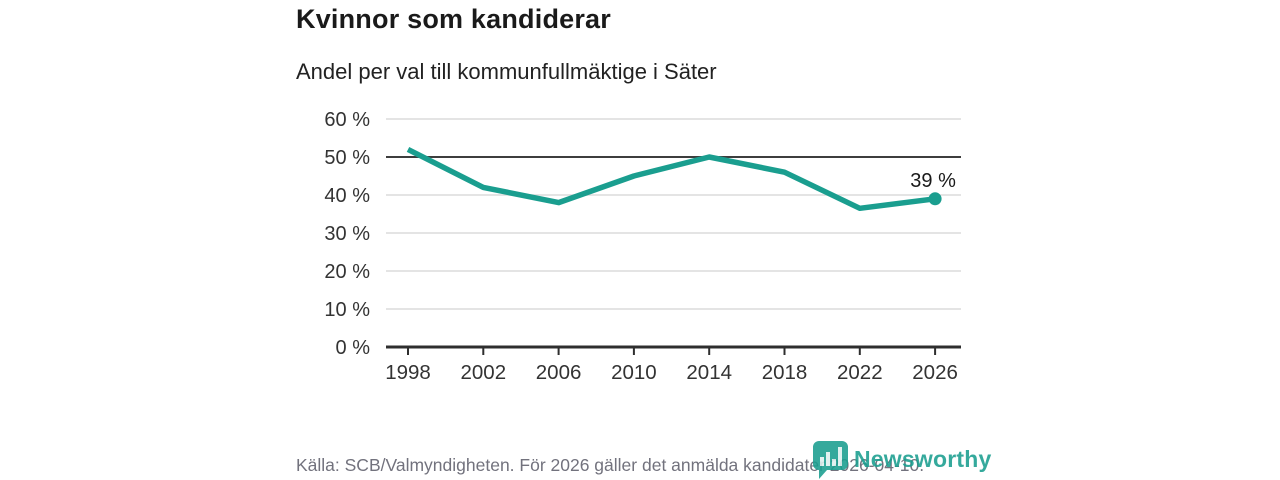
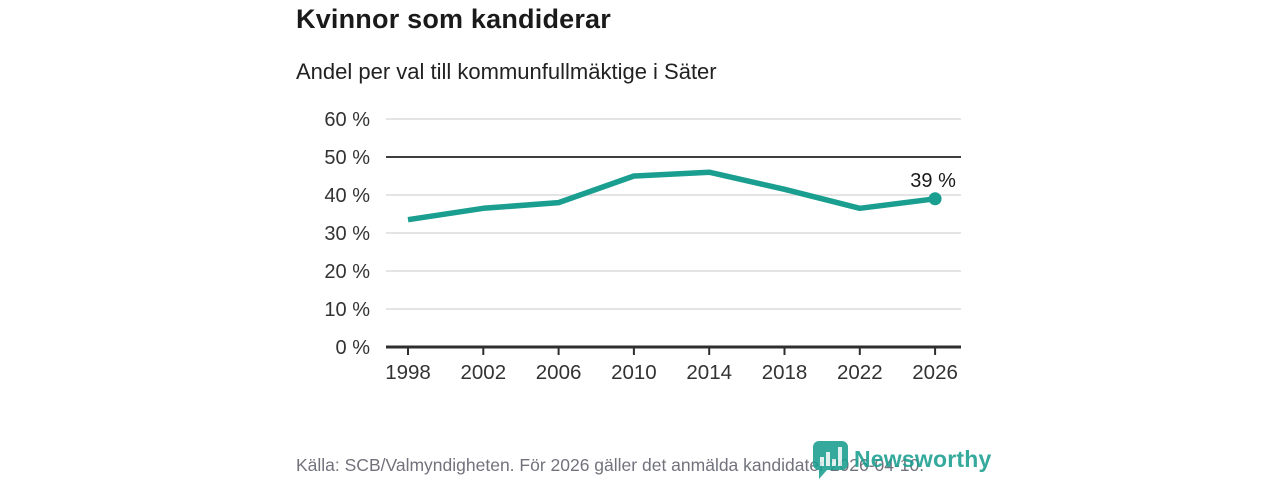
1998: 52% -> 34%
2002: 42% -> 36%
2014: 50% -> 46%
2018: 46% -> 42%
